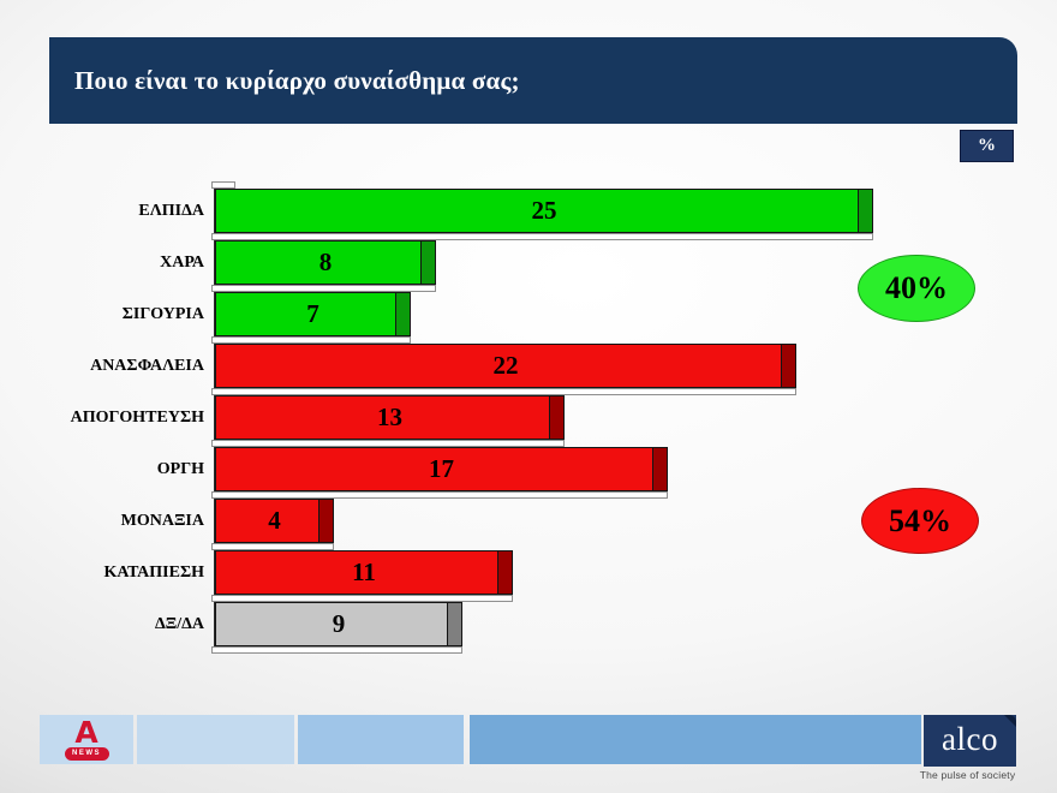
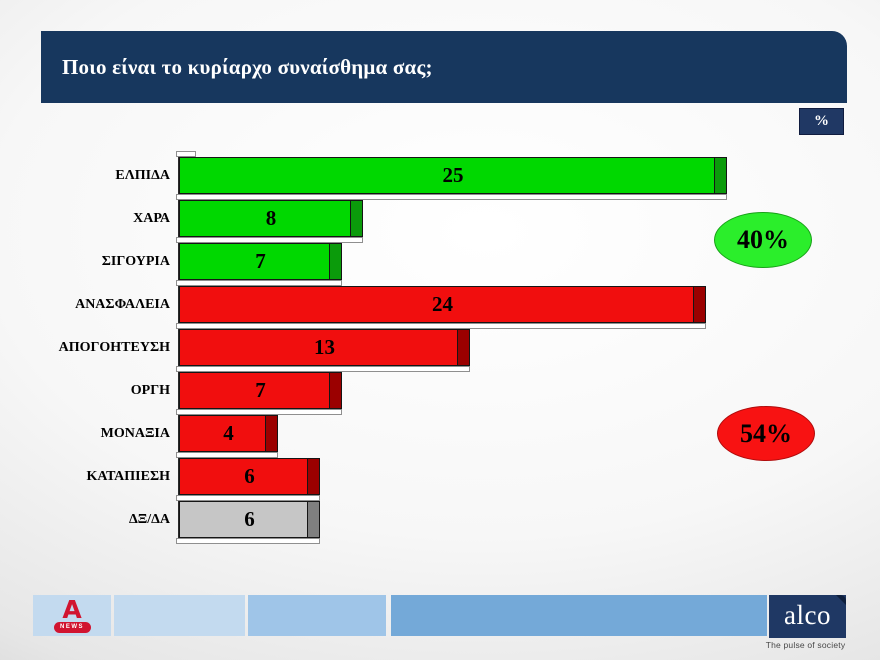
ΑΝΑΣΦΑΛΕΙΑ: 22 -> 24
ΟΡΓΗ: 17 -> 7
ΚΑΤΑΠΙΕΣΗ: 11 -> 6
ΔΞ/ΔΑ: 9 -> 6
